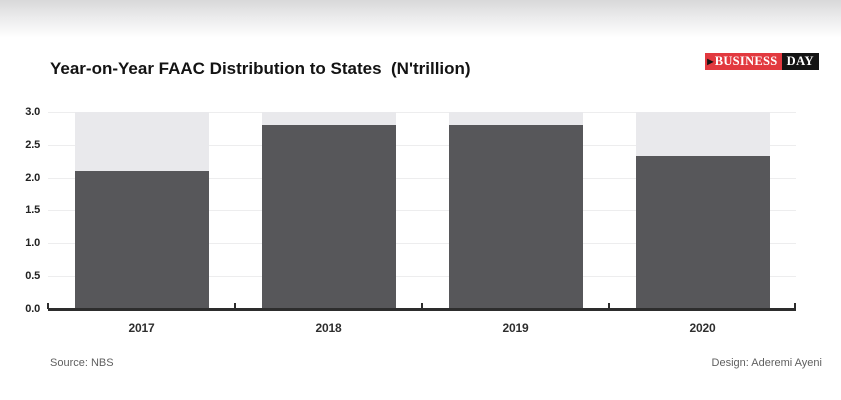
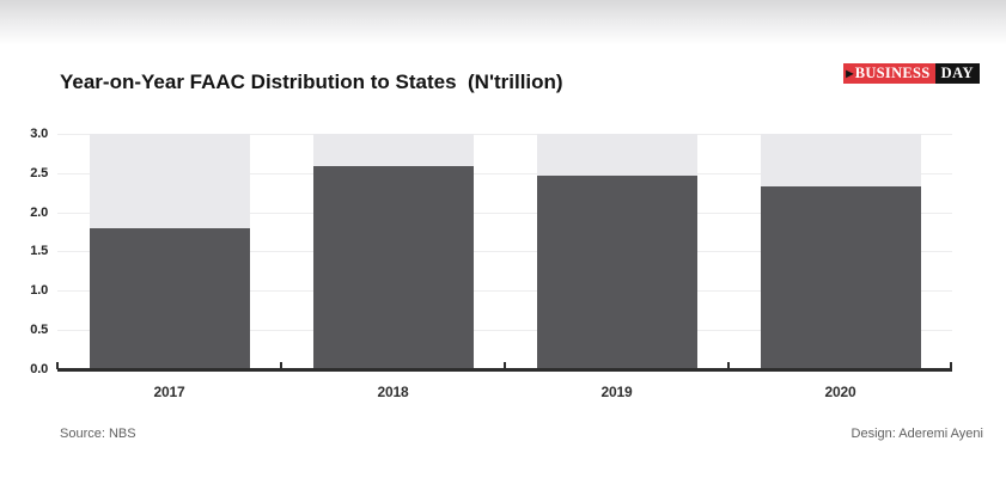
2017: 2.1 -> 1.8
2018: 2.8 -> 2.6
2019: 2.8 -> 2.5
